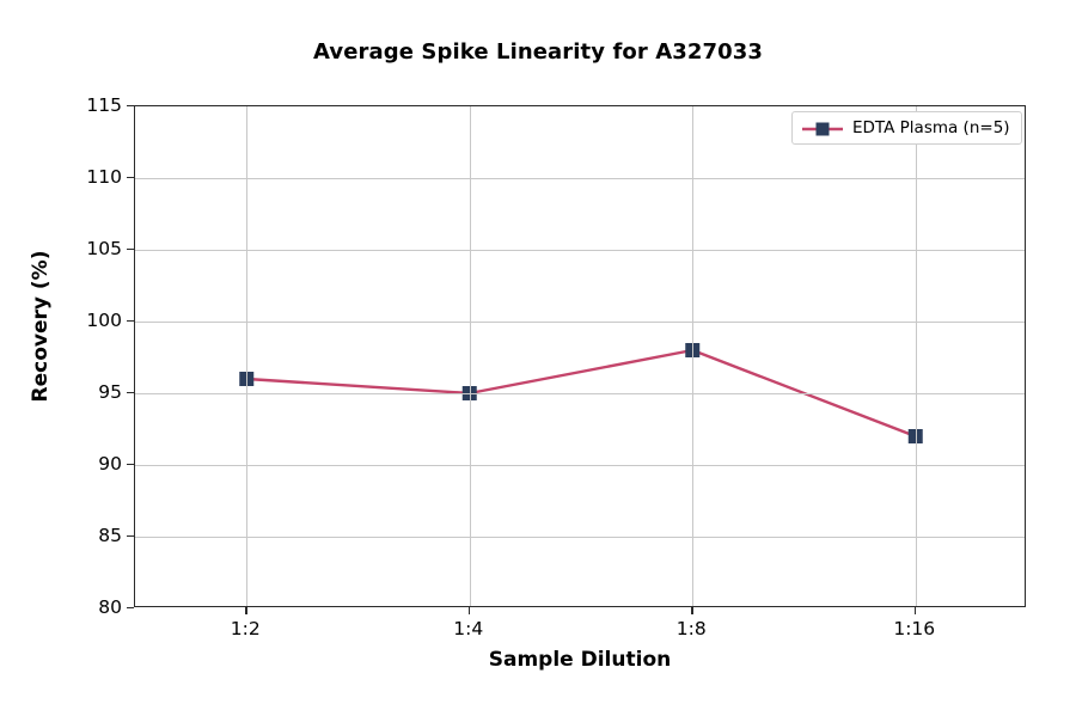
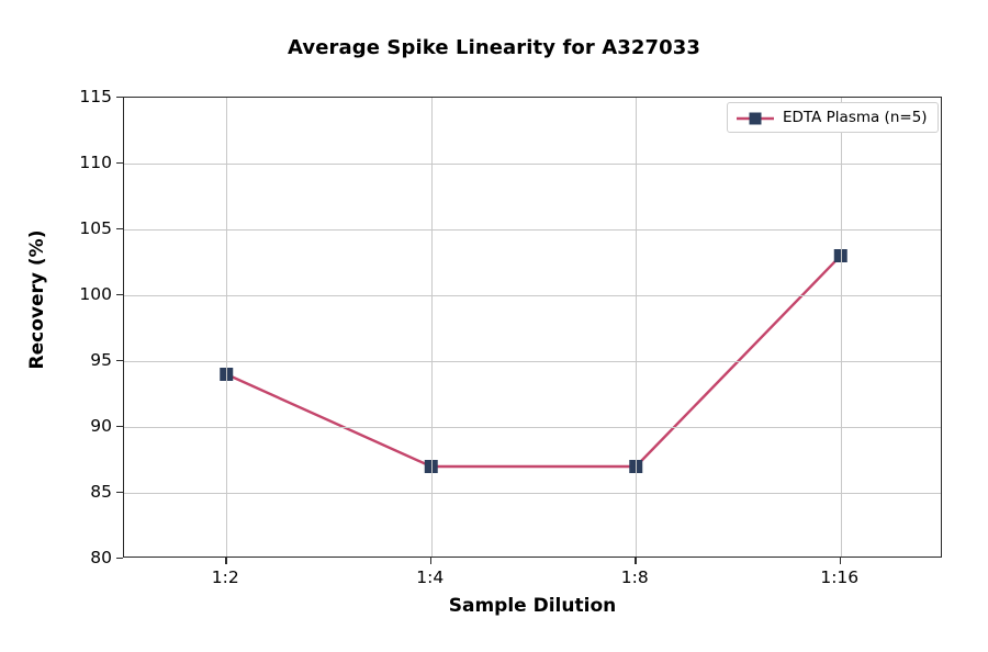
1:2: 96 -> 94
1:4: 95 -> 87
1:8: 98 -> 87
1:16: 92 -> 103
